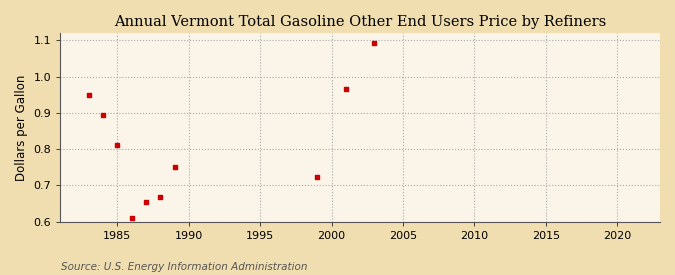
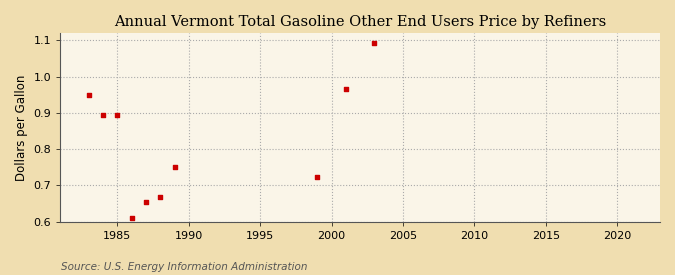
1985: 0.810 -> 0.893
